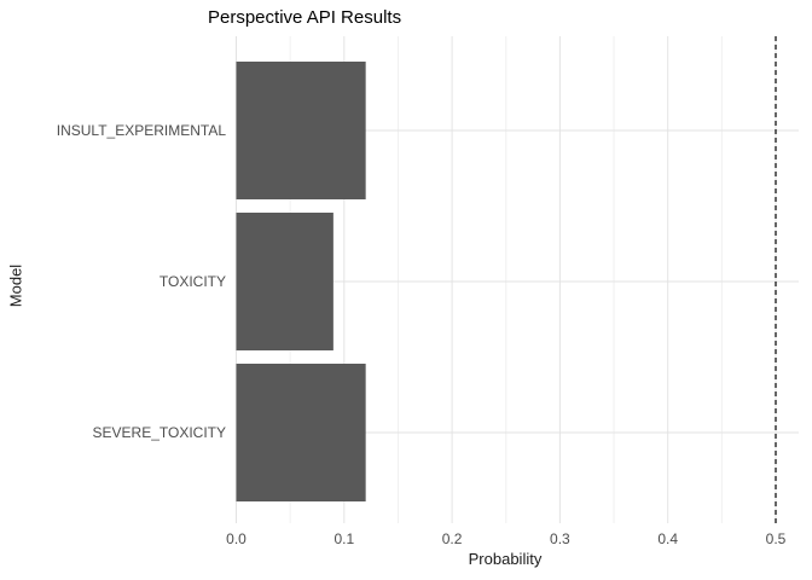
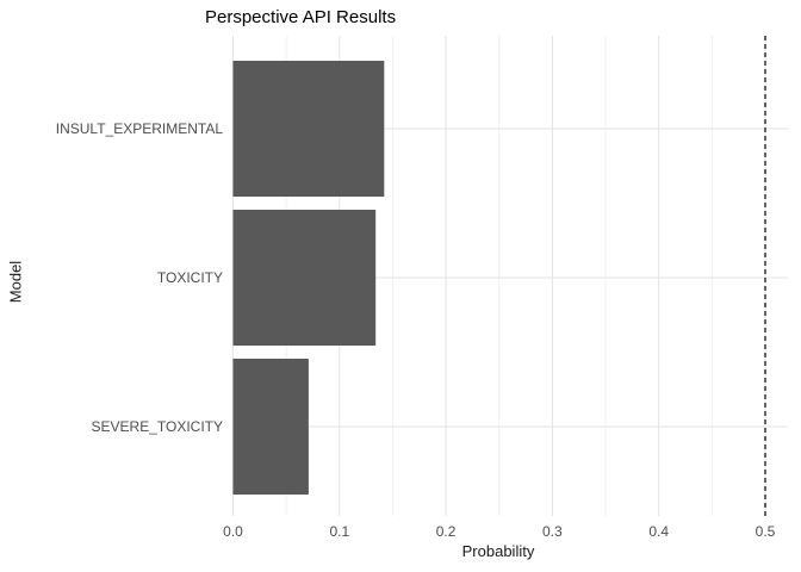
INSULT_EXPERIMENTAL: 0.12 -> 0.14
TOXICITY: 0.09 -> 0.13
SEVERE_TOXICITY: 0.12 -> 0.07
